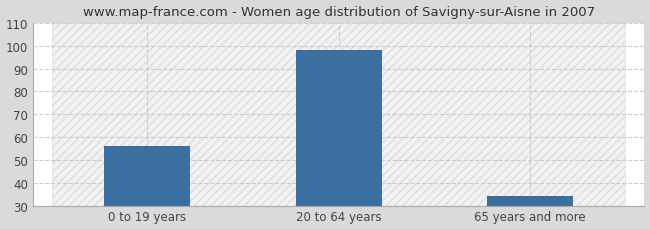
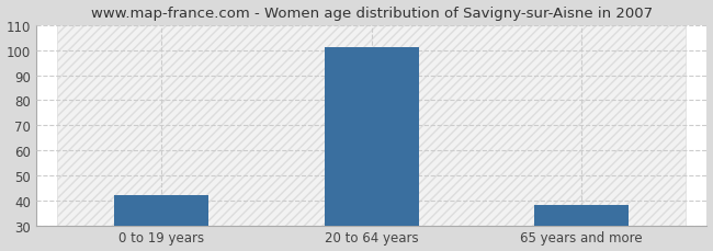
0 to 19 years: 56 -> 42
20 to 64 years: 98 -> 101
65 years and more: 34 -> 38
